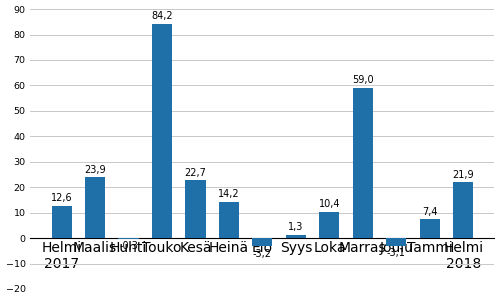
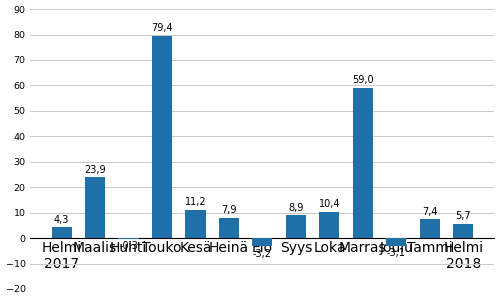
Helmi 2017: 12,6 -> 4,3
Touko: 84,2 -> 79,4
Kesä: 22,7 -> 11,2
Heinä: 14,2 -> 7,9
Syys: 1,3 -> 8,9
Helmi 2018: 21,9 -> 5,7
